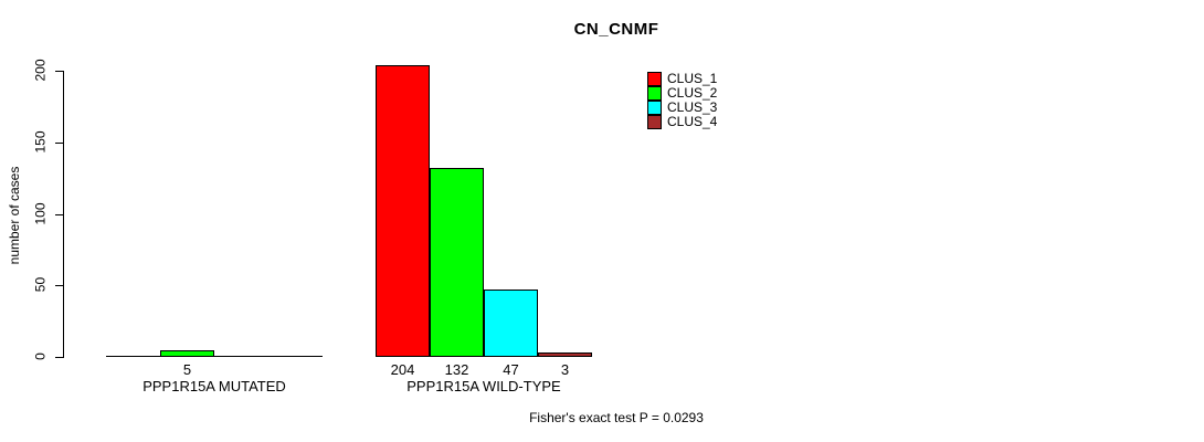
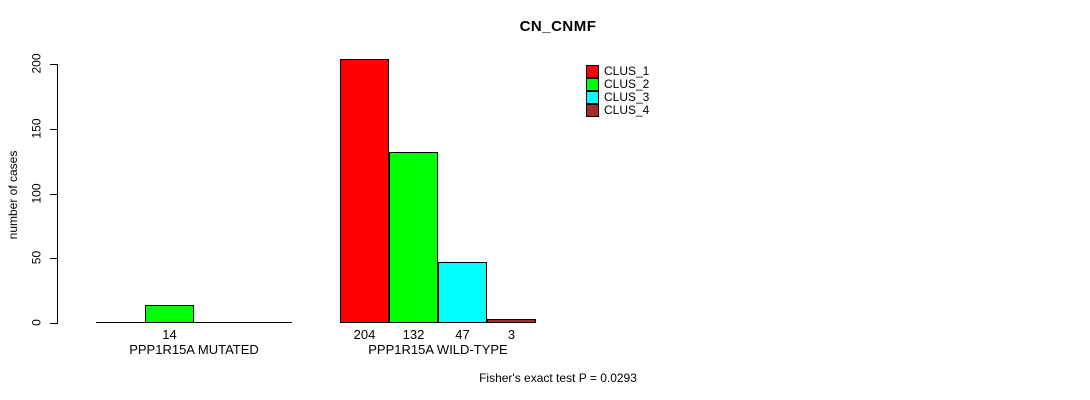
CLUS_2/PPP1R15A MUTATED: 5 -> 14
